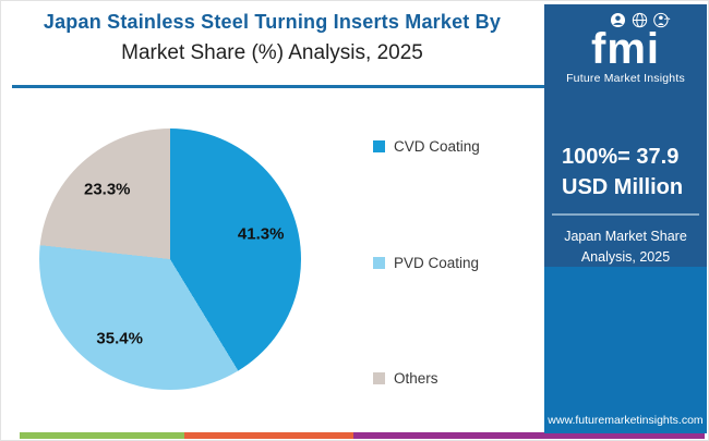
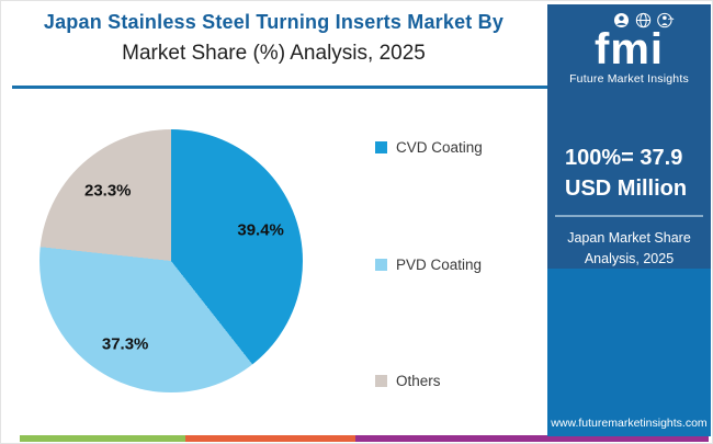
CVD Coating: 41.3% -> 39.4%
PVD Coating: 35.4% -> 37.3%
